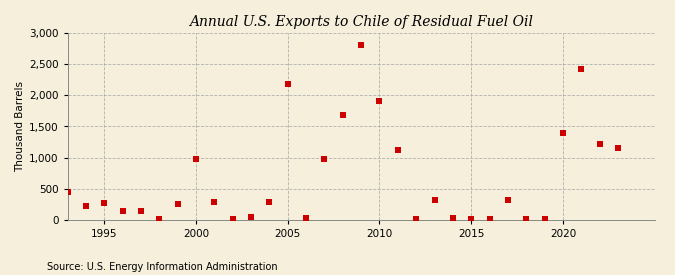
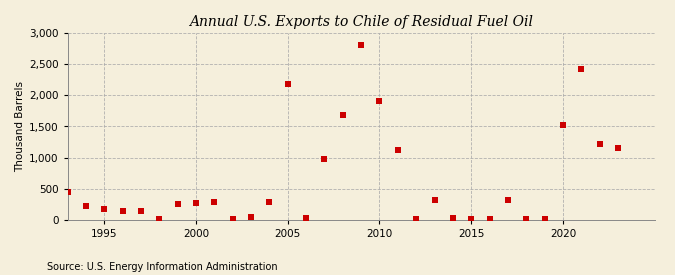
1995: 280 -> 180
2000: 980 -> 270
2020: 1,400 -> 1,520
